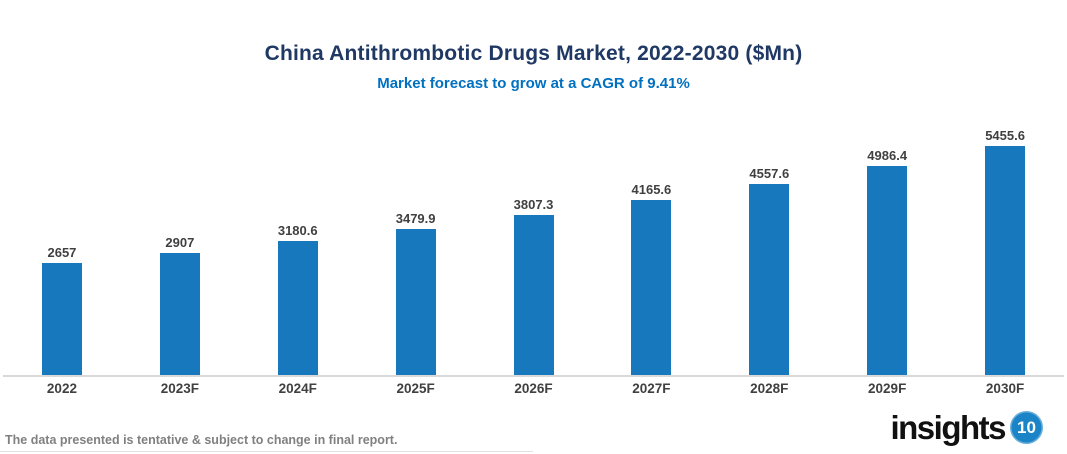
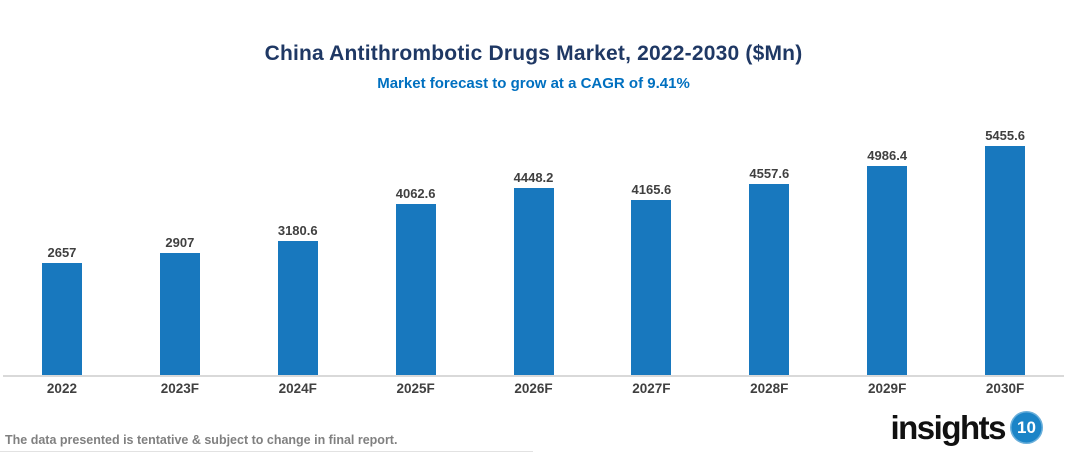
2025F: 3479.9 -> 4062.6
2026F: 3807.3 -> 4448.2
